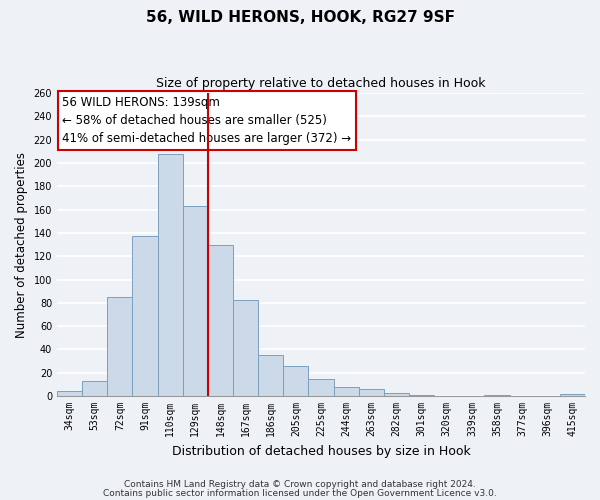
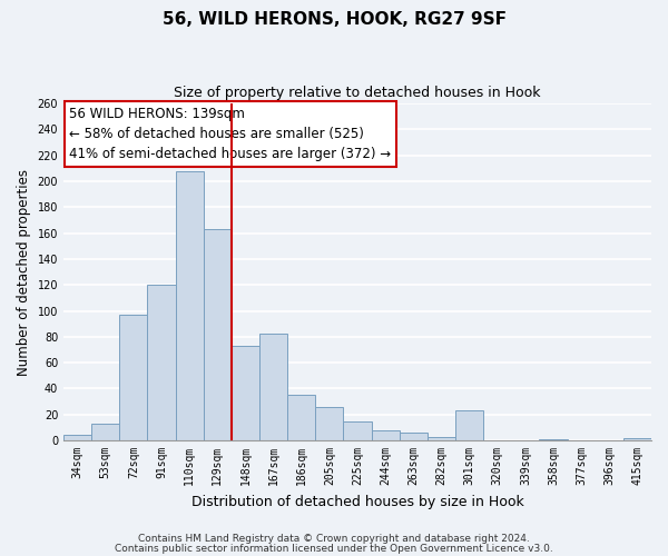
72sqm: 85 -> 97
91sqm: 137 -> 120
148sqm: 130 -> 73
301sqm: 1 -> 23
